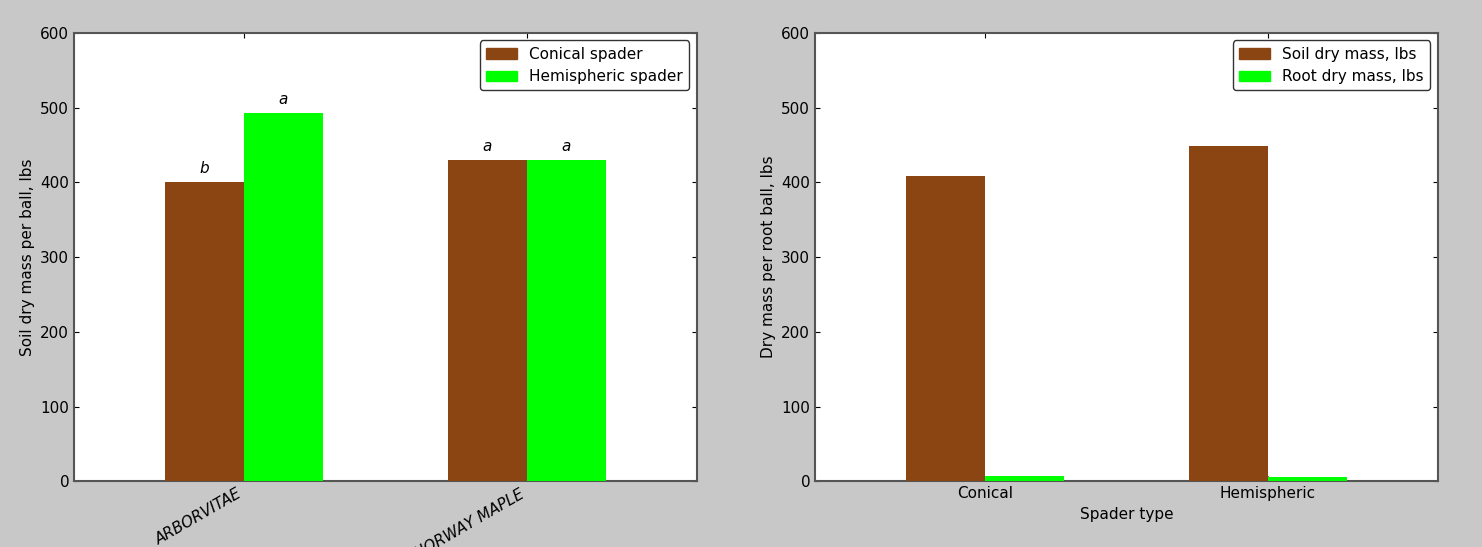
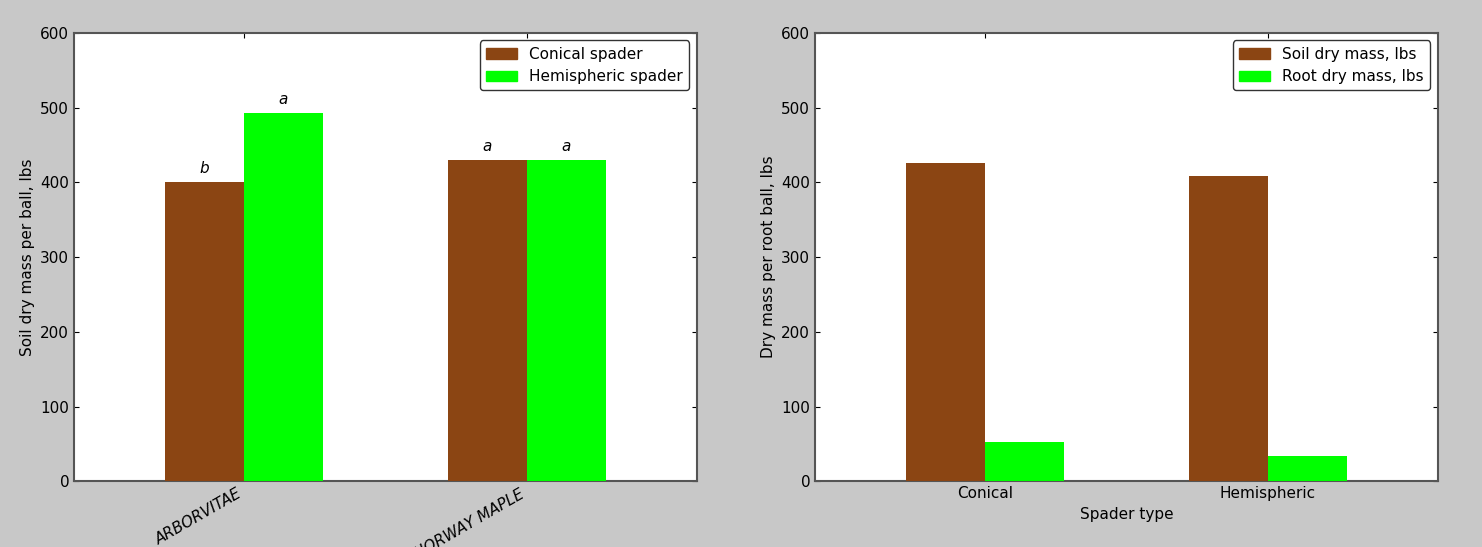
Soil dry mass, lbs/Conical: 408 -> 426
Root dry mass, lbs/Conical: 7 -> 52
Soil dry mass, lbs/Hemispheric: 448 -> 408
Root dry mass, lbs/Hemispheric: 6 -> 34
